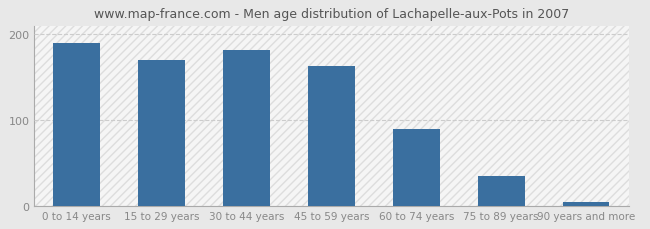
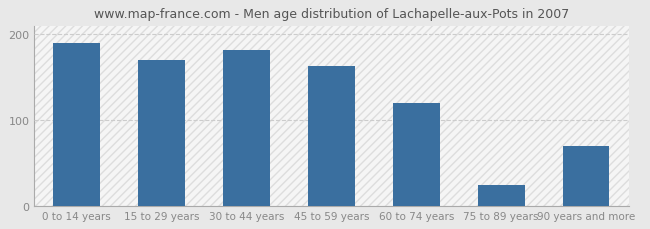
60 to 74 years: 90 -> 120
75 to 89 years: 35 -> 24
90 years and more: 5 -> 70
